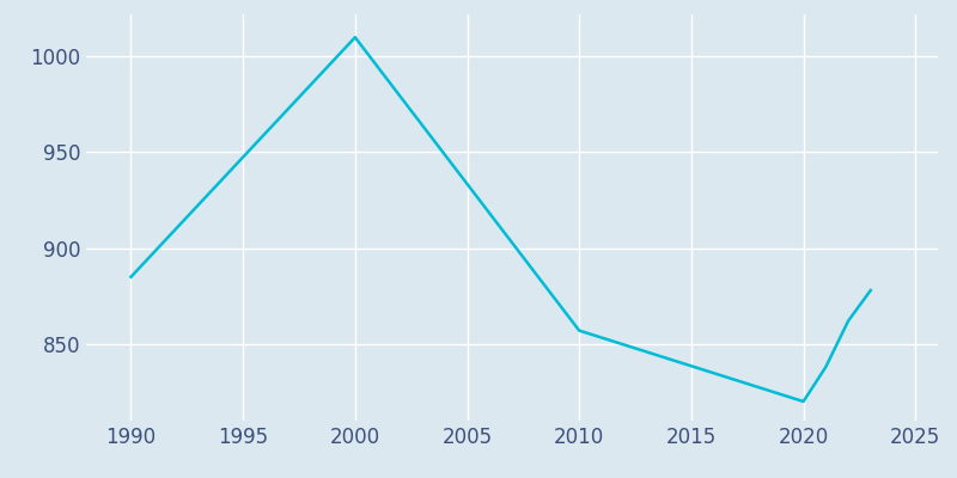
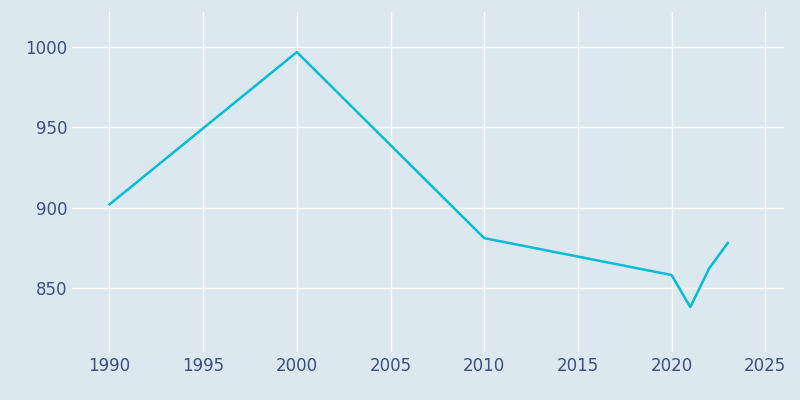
1990: 885 -> 902
2000: 1010 -> 997
2010: 857 -> 881
2020: 820 -> 858
